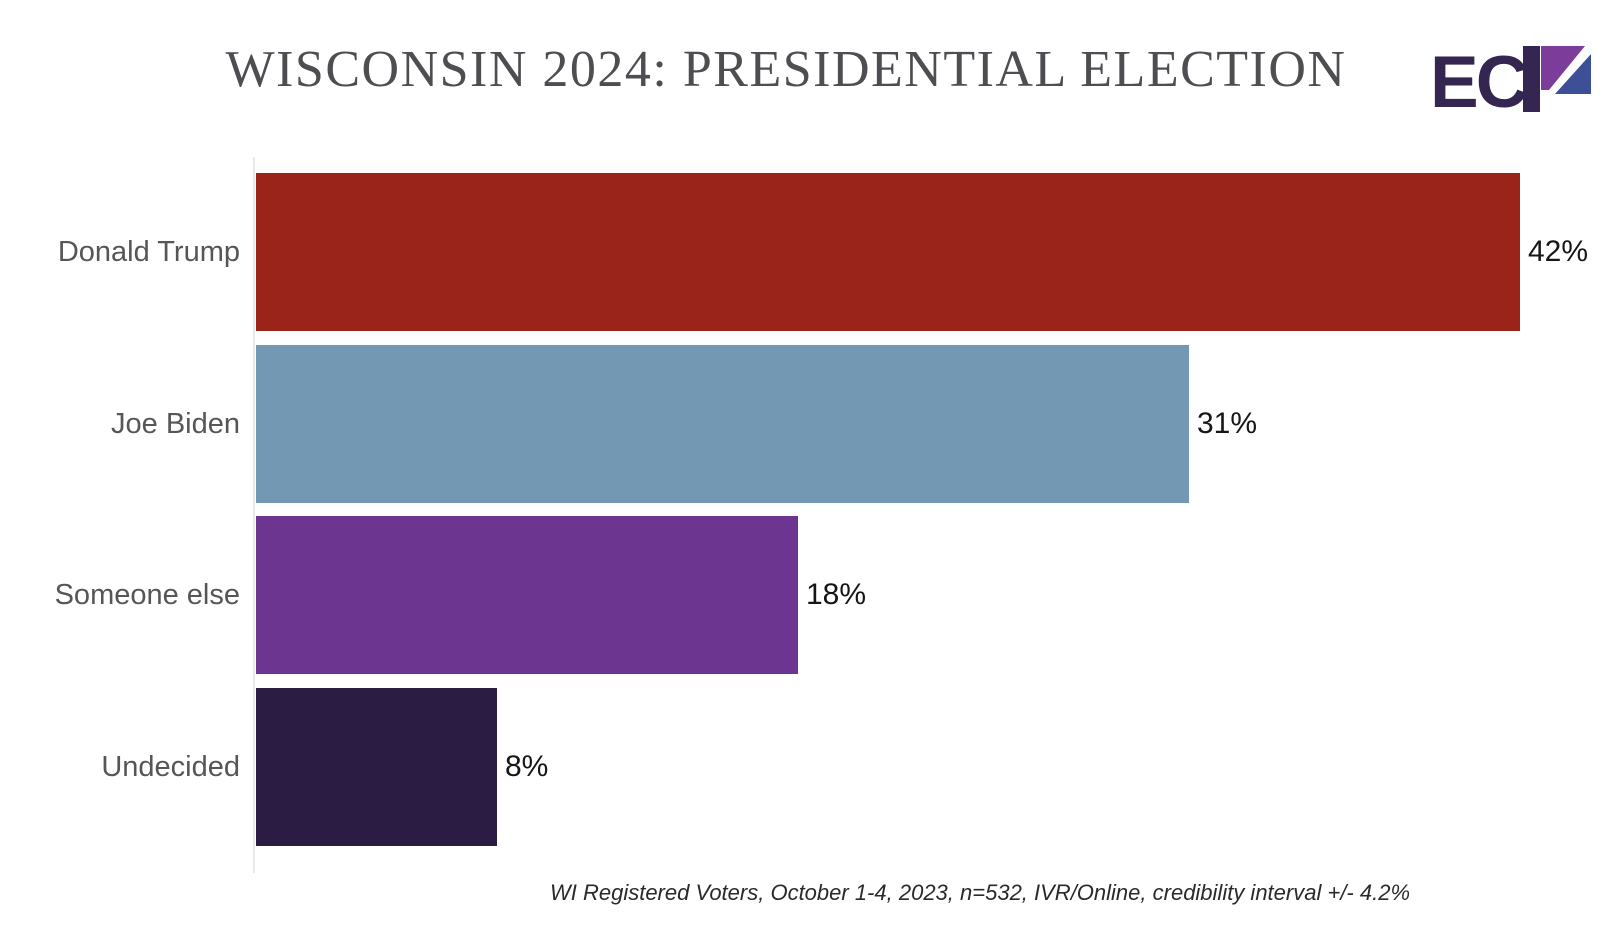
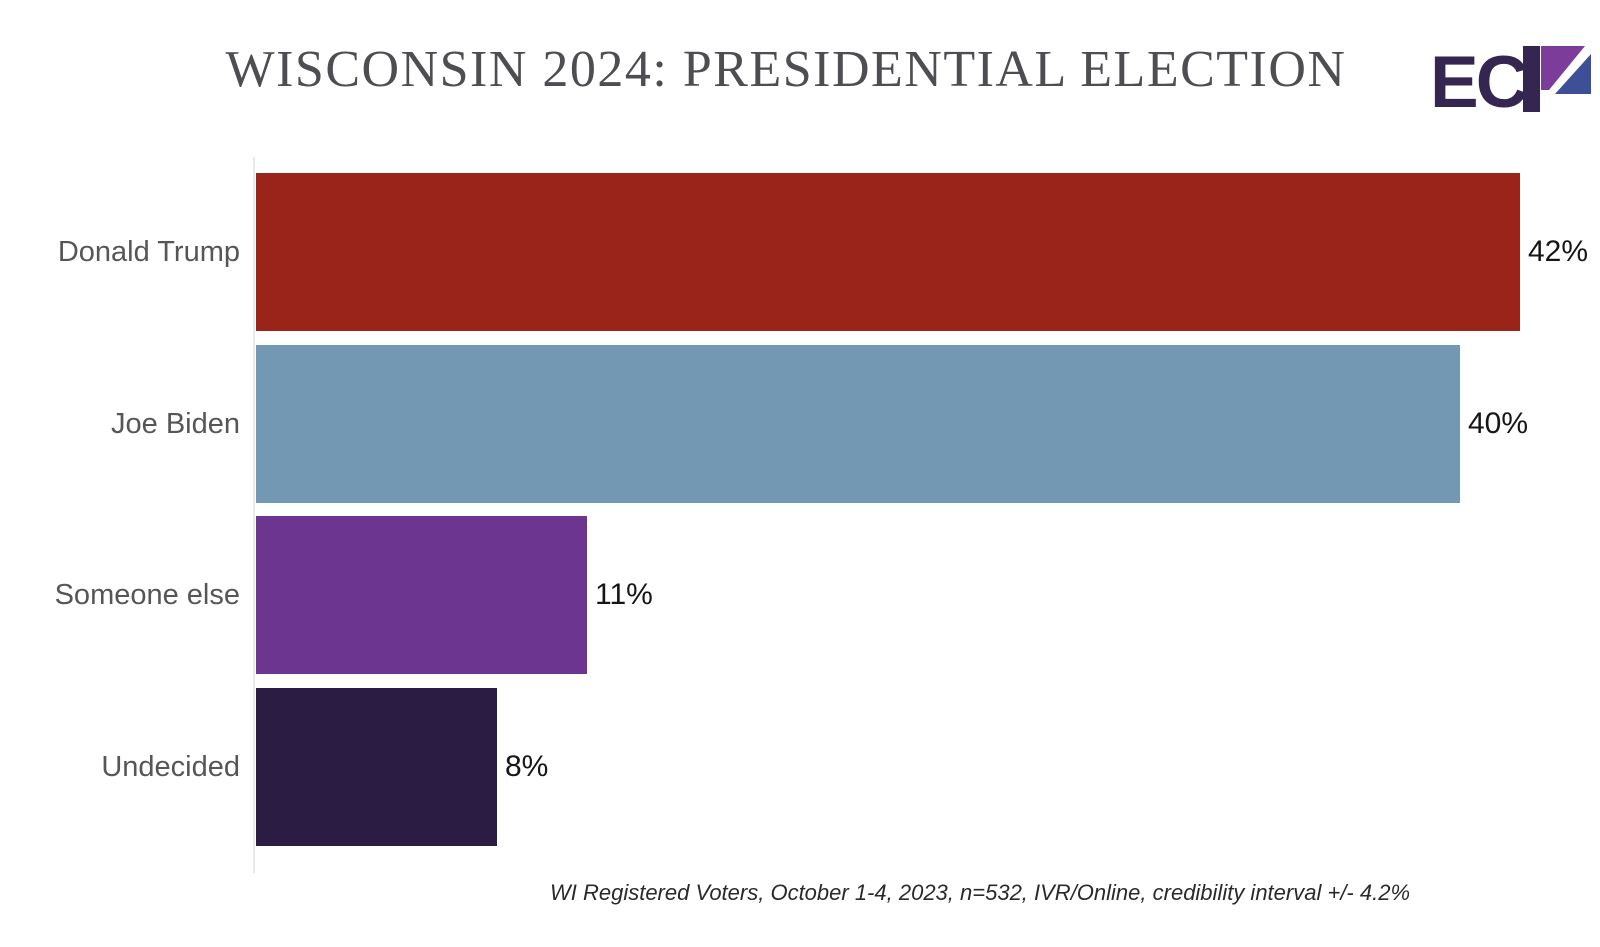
Joe Biden: 31% -> 40%
Someone else: 18% -> 11%
